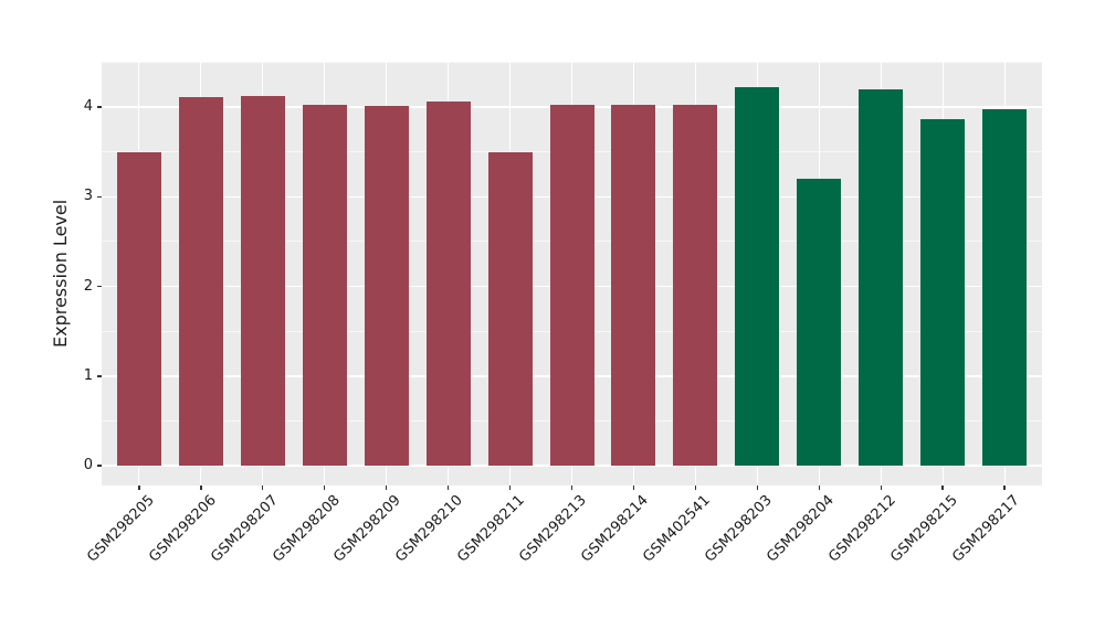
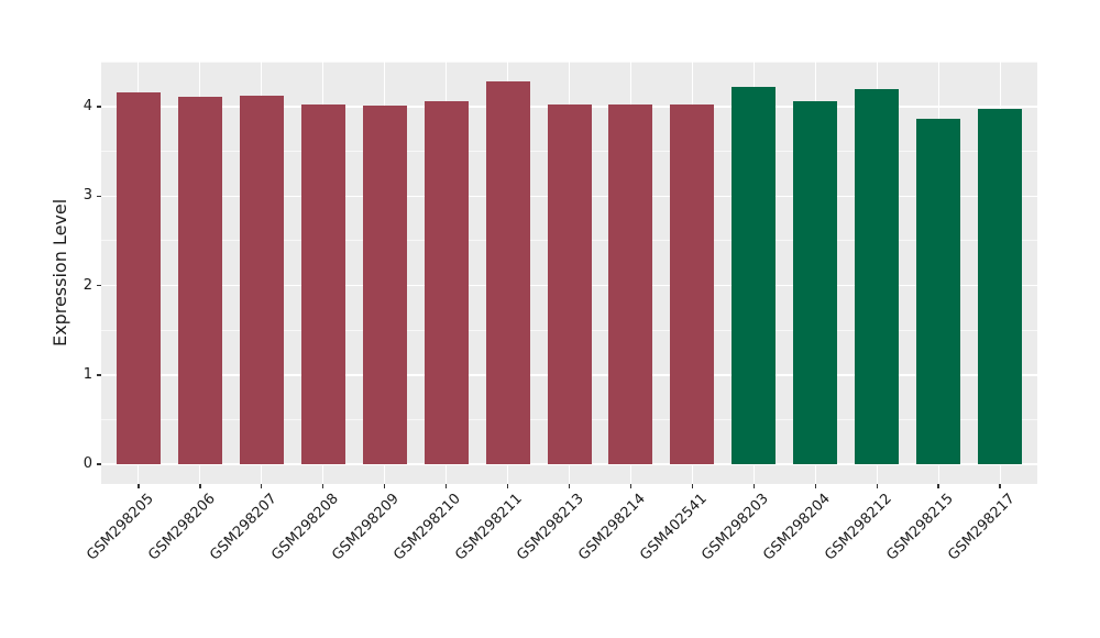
GSM298205: 3.5 -> 4.2
GSM298211: 3.5 -> 4.3
GSM298204: 3.2 -> 4.1
